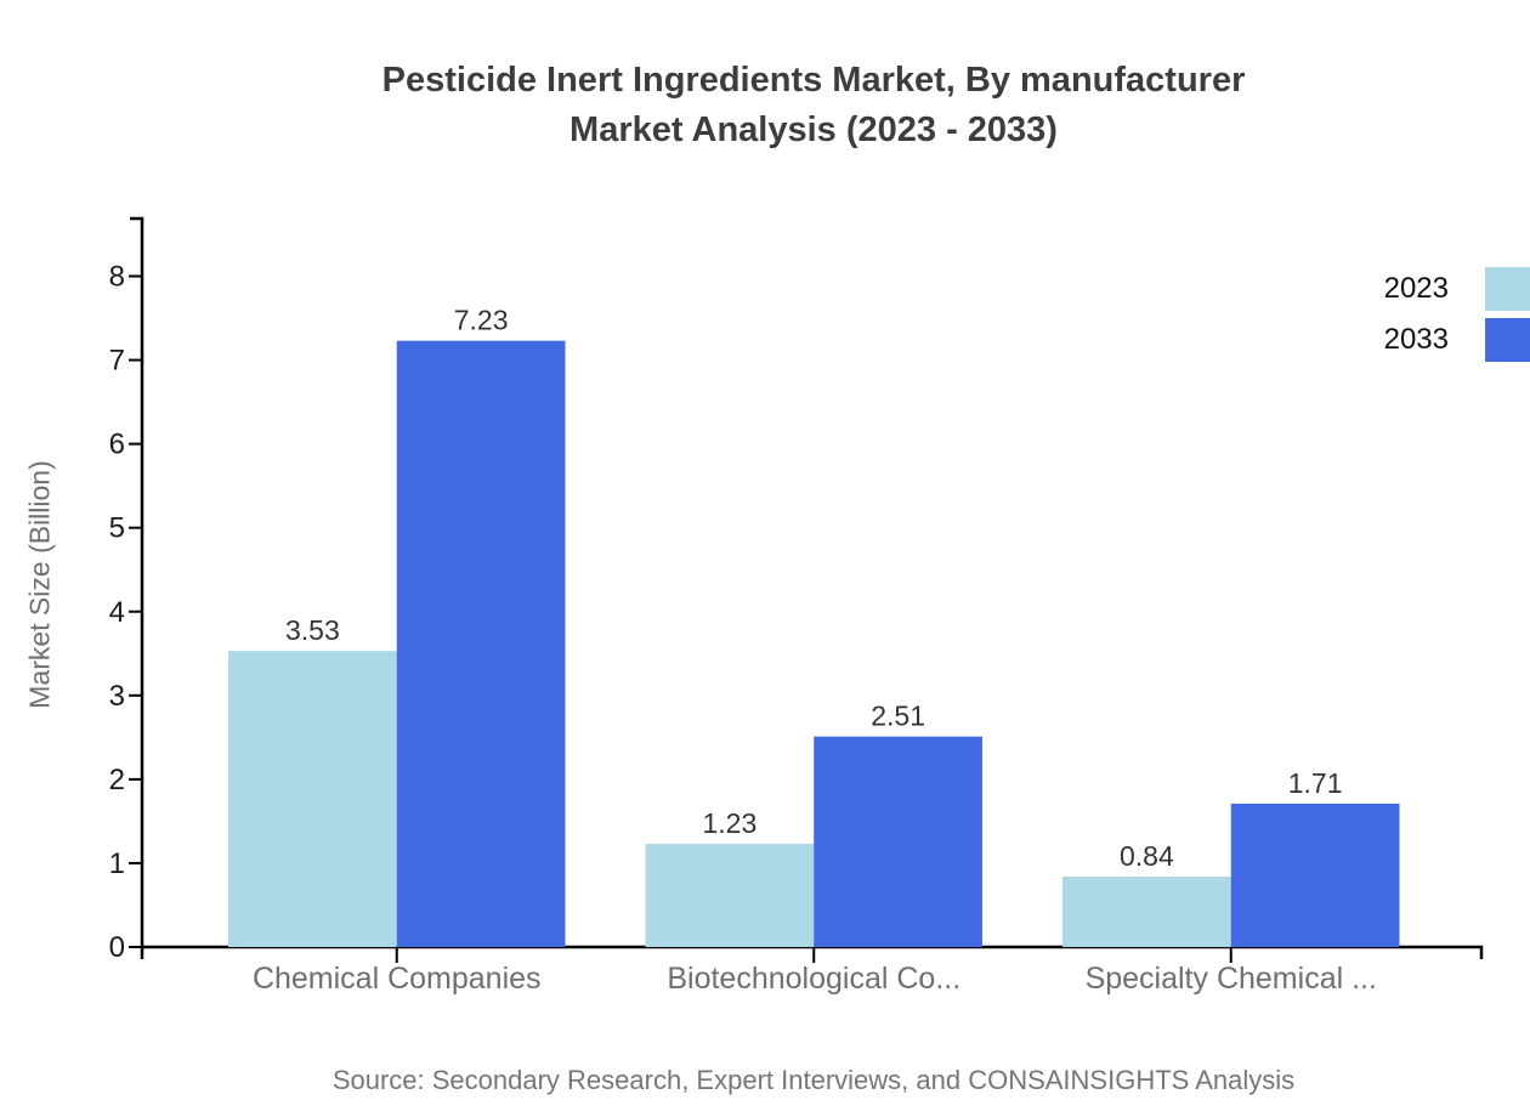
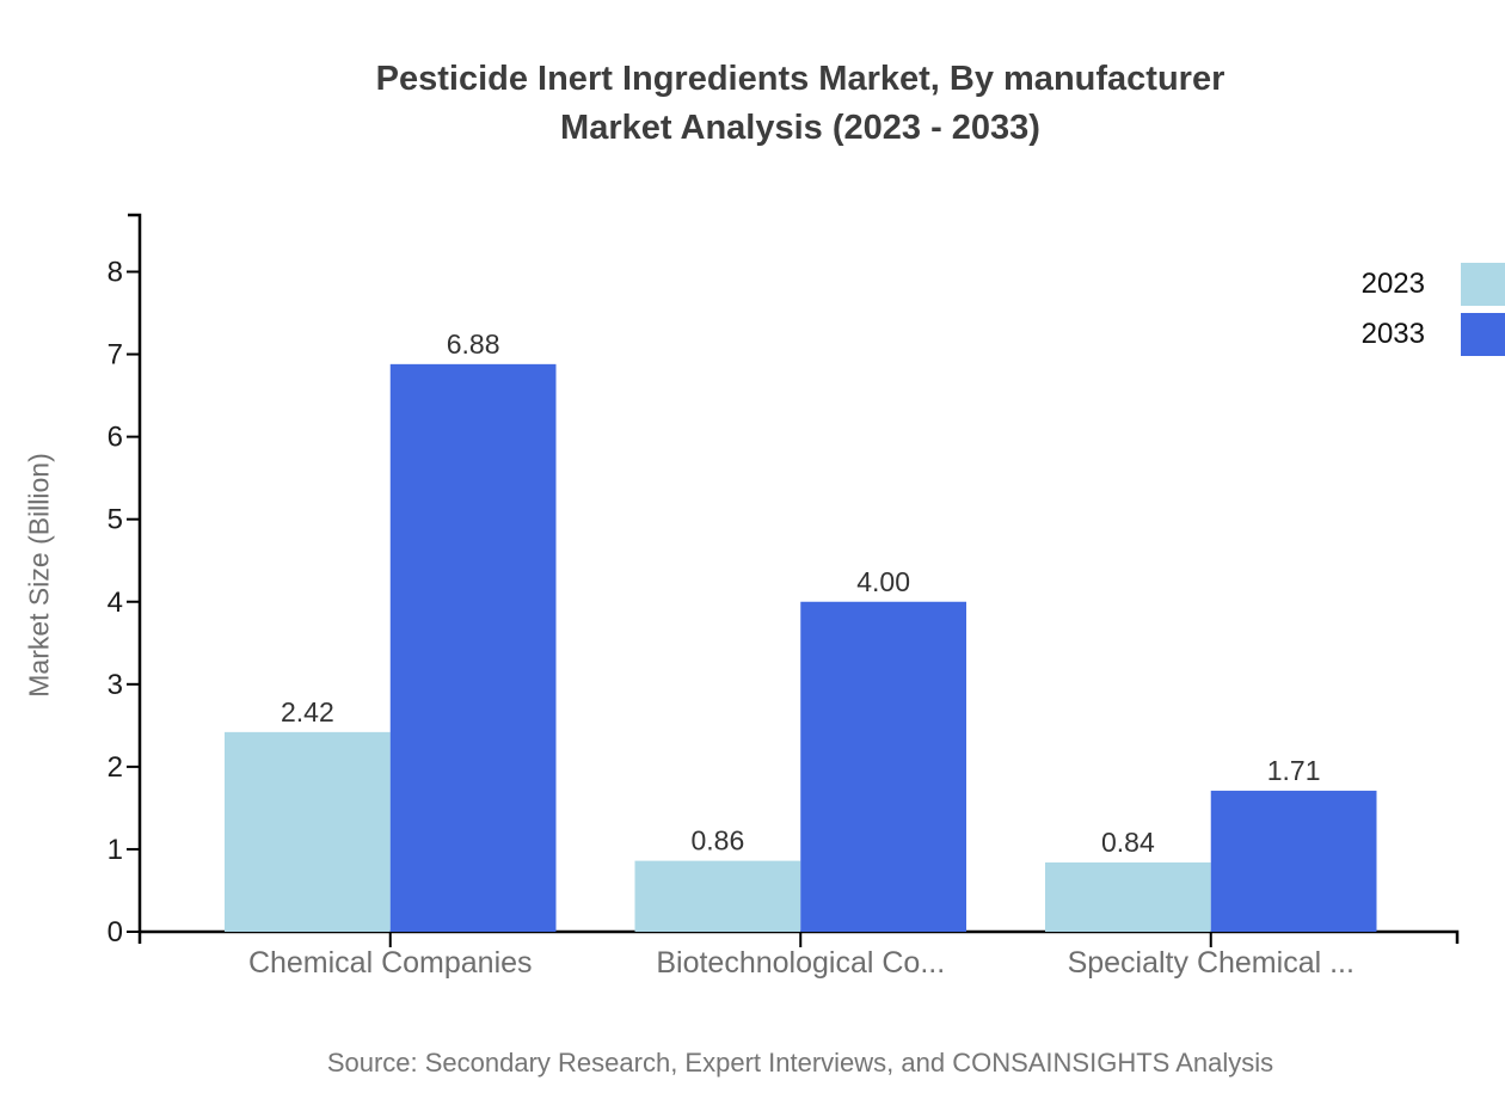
2023/Chemical Companies: 3.53 -> 2.42
2033/Chemical Companies: 7.23 -> 6.88
2023/Biotechnological Co...: 1.23 -> 0.86
2033/Biotechnological Co...: 2.51 -> 4.00
